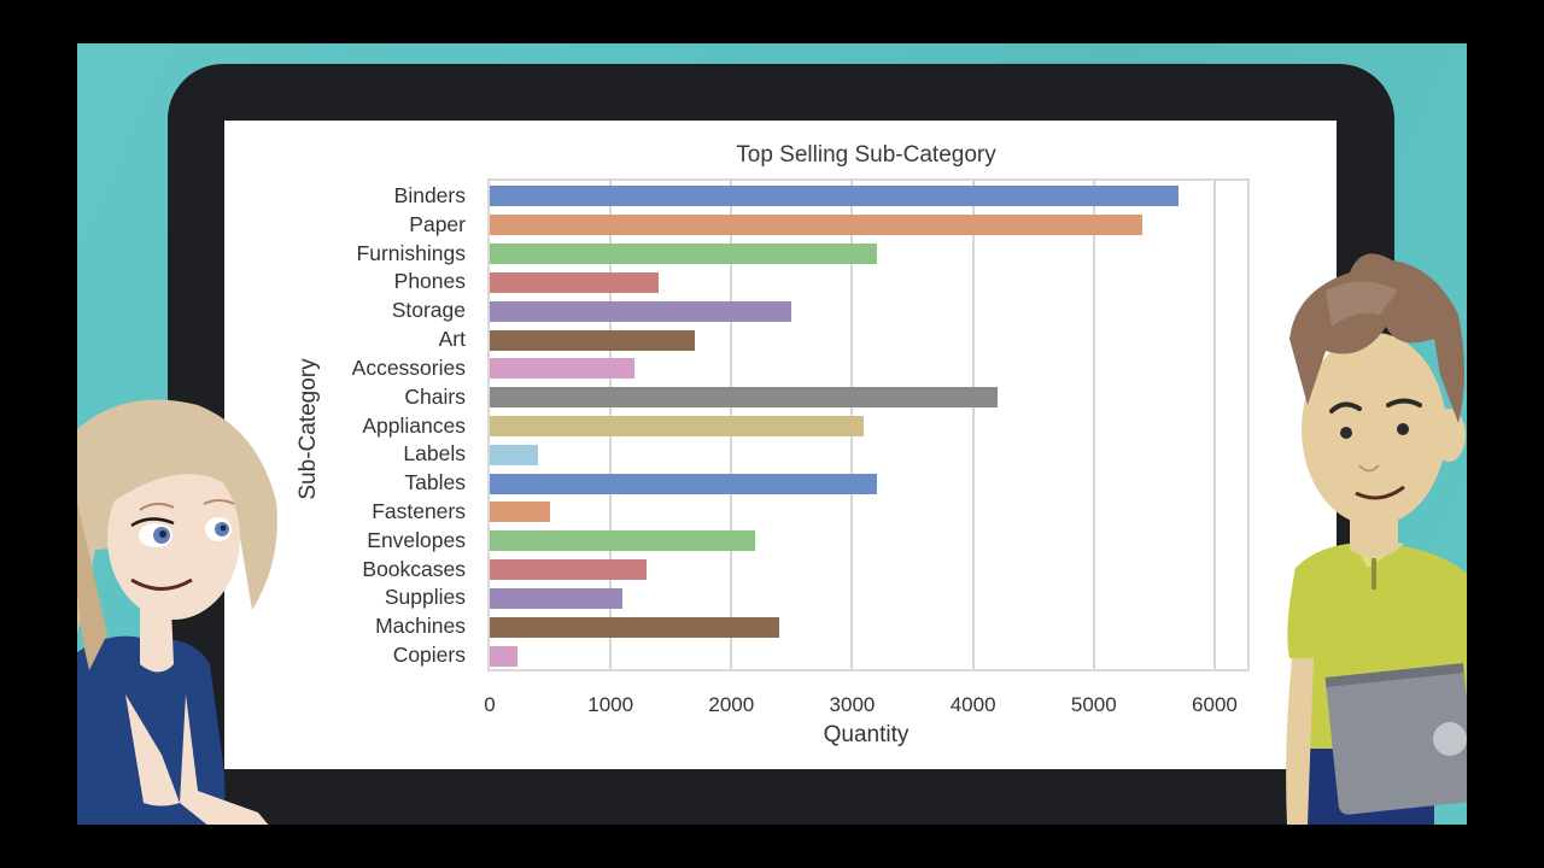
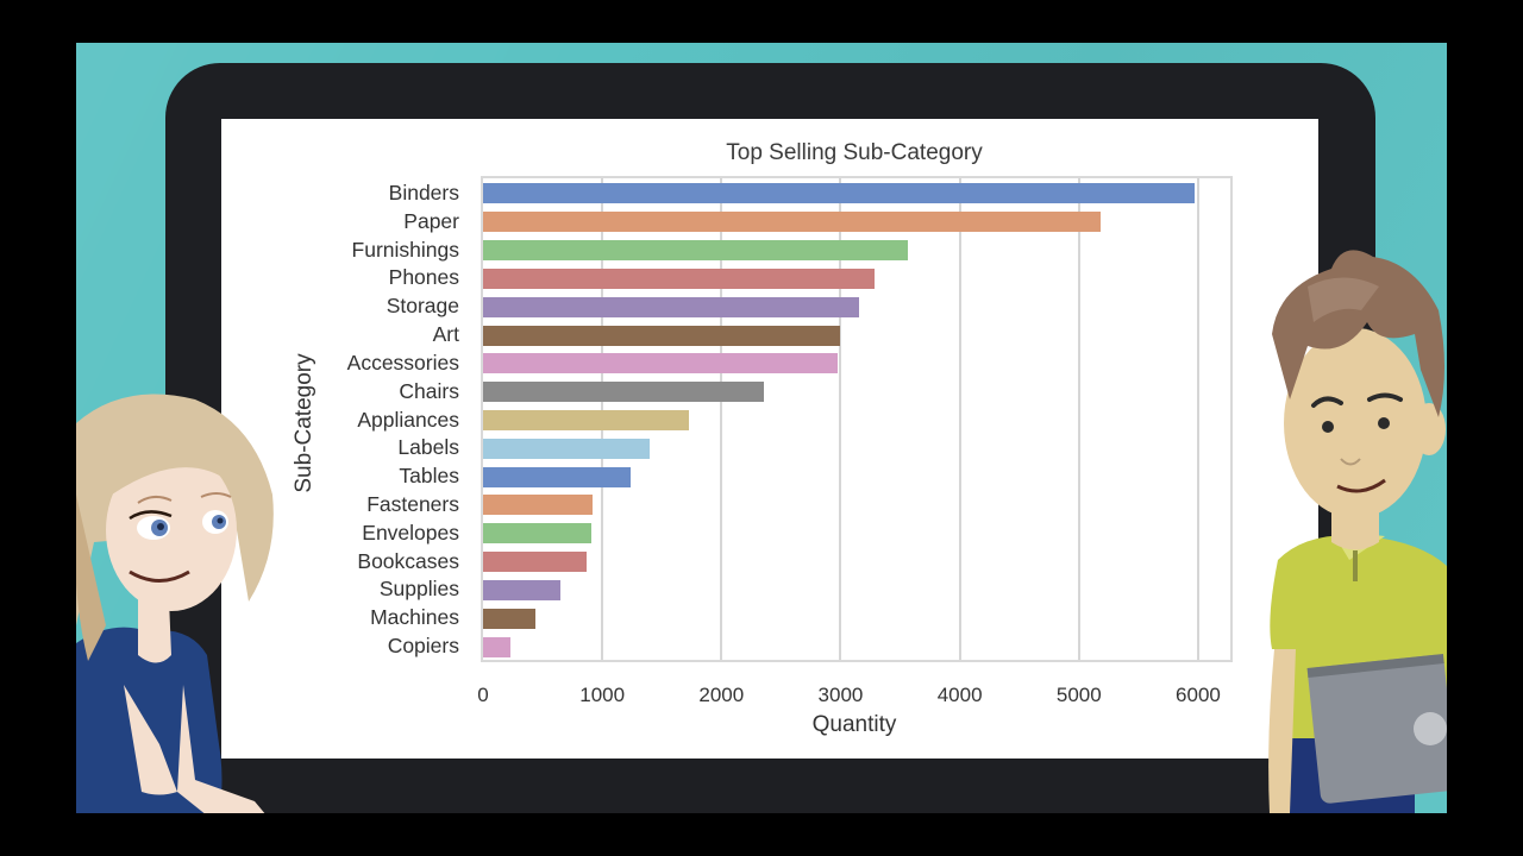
Binders: 5700 -> 6000
Paper: 5400 -> 5200
Furnishings: 3200 -> 3600
Phones: 1400 -> 3300
Storage: 2500 -> 3200
Art: 1700 -> 3000
Accessories: 1200 -> 3000
Chairs: 4200 -> 2400
Appliances: 3100 -> 1700
Labels: 400 -> 1400
Tables: 3200 -> 1200
Fasteners: 500 -> 900
Envelopes: 2200 -> 900
Bookcases: 1300 -> 900
Supplies: 1100 -> 600
Machines: 2400 -> 400
